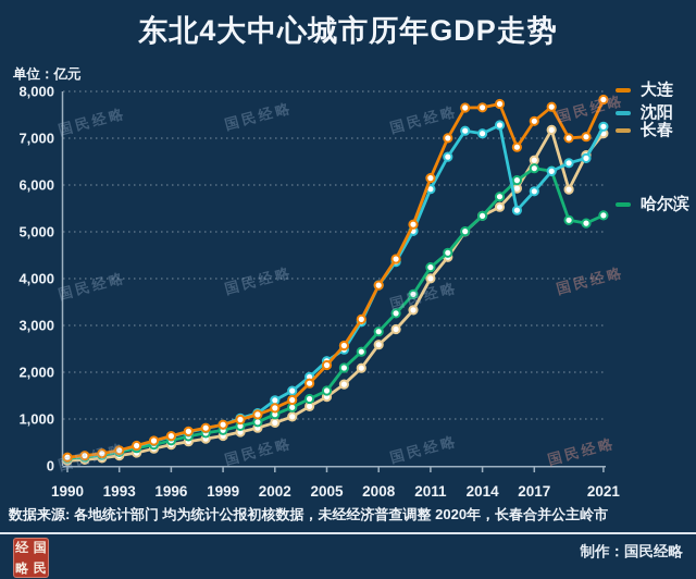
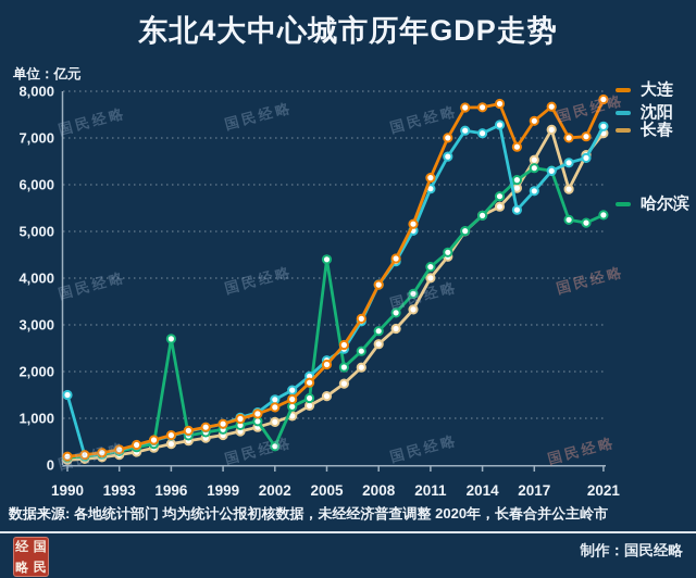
沈阳/1990: 200 -> 1500
哈尔滨/1996: 500 -> 2700
哈尔滨/2002: 1100 -> 400
哈尔滨/2005: 1600 -> 4400
